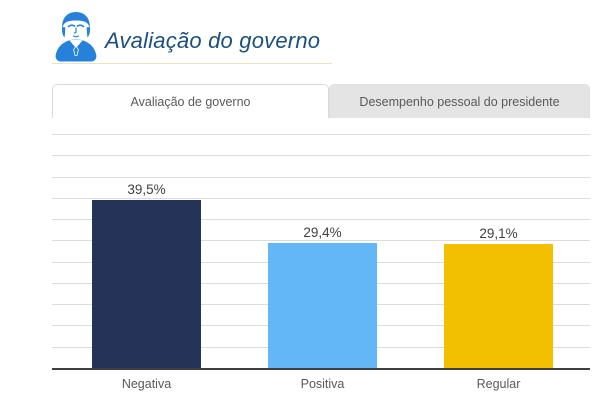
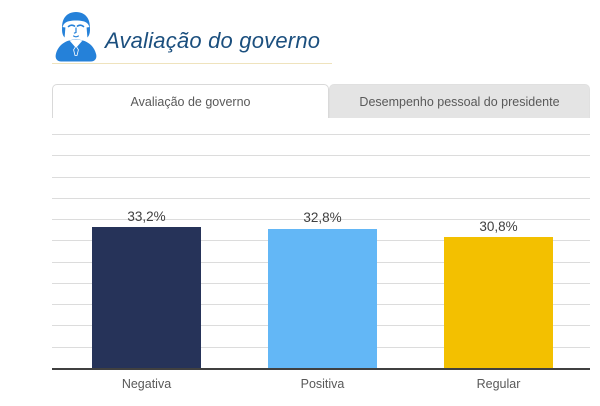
Negativa: 39,5% -> 33,2%
Positiva: 29,4% -> 32,8%
Regular: 29,1% -> 30,8%
